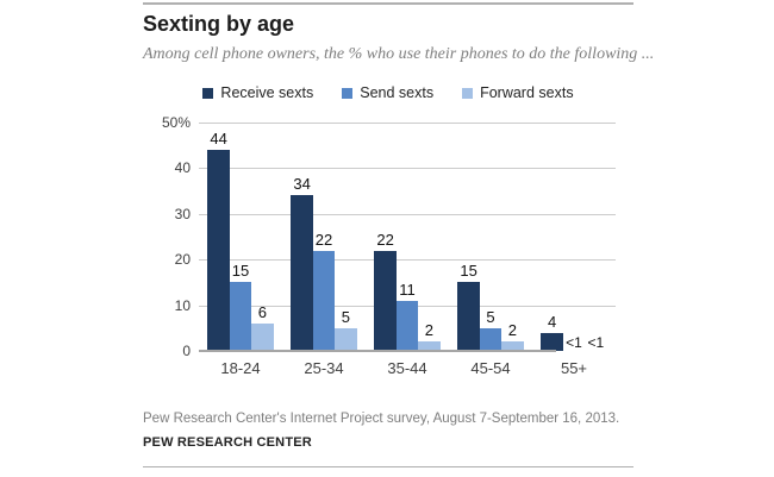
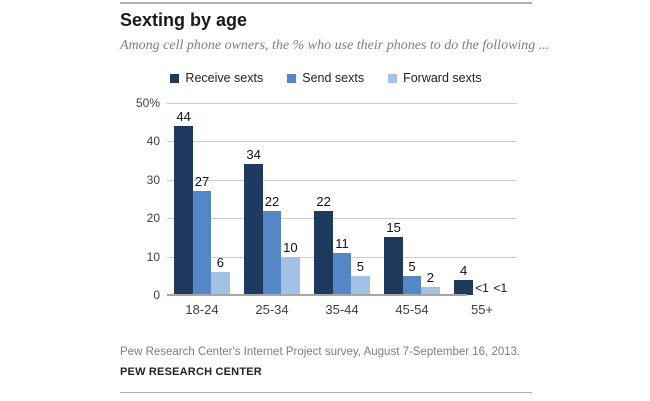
Send sexts/18-24: 15 -> 27
Forward sexts/25-34: 5 -> 10
Forward sexts/35-44: 2 -> 5
